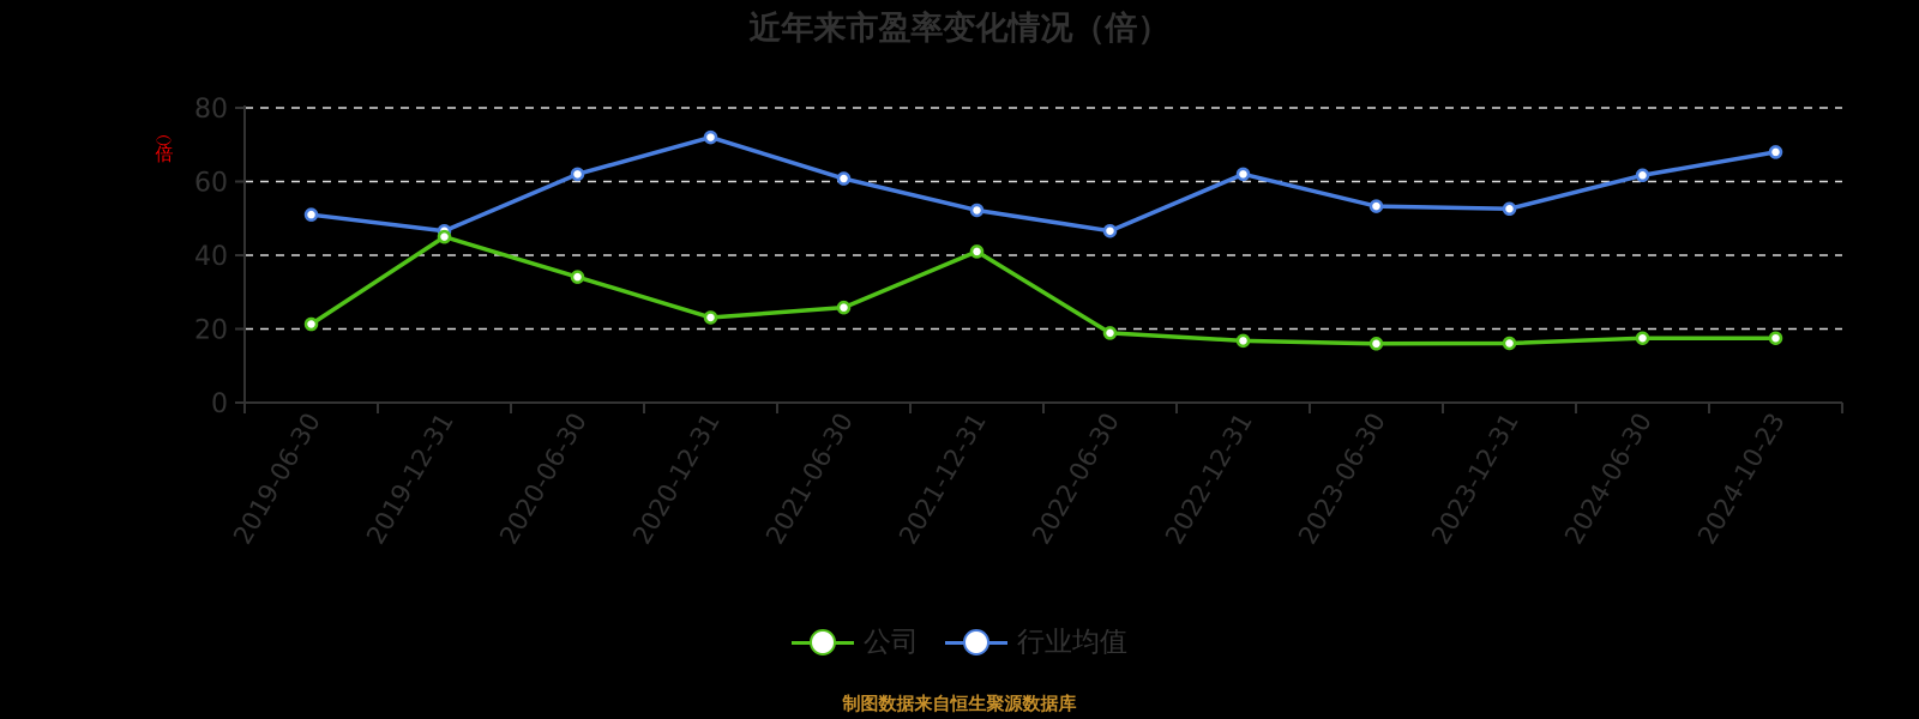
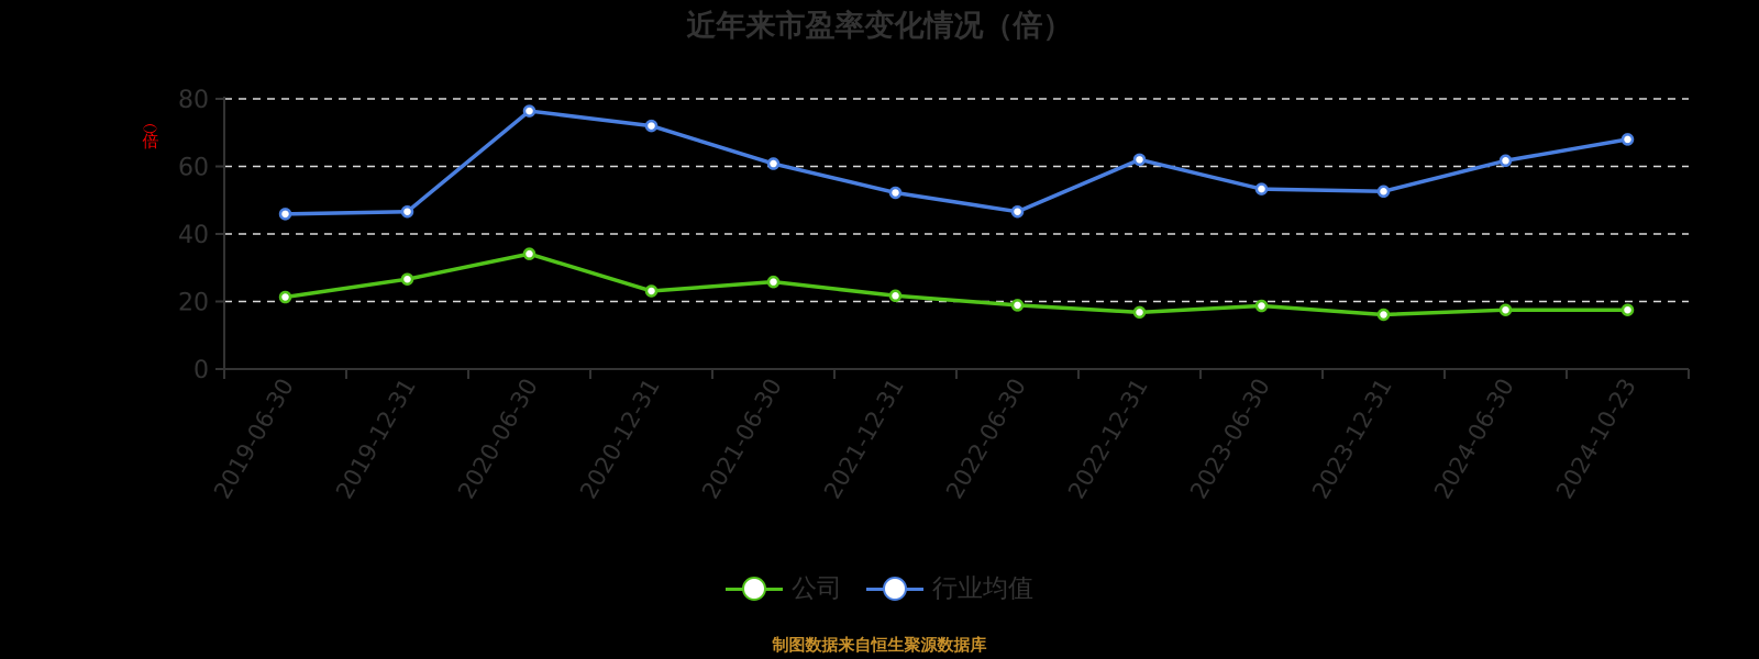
行业均值/2019-06-30: 51 -> 46
公司/2019-12-31: 45 -> 27
行业均值/2020-06-30: 62 -> 76
公司/2021-12-31: 41 -> 22
公司/2023-06-30: 16 -> 19
